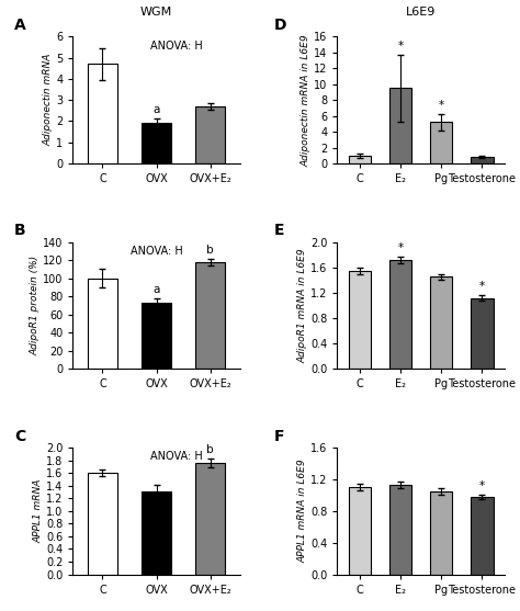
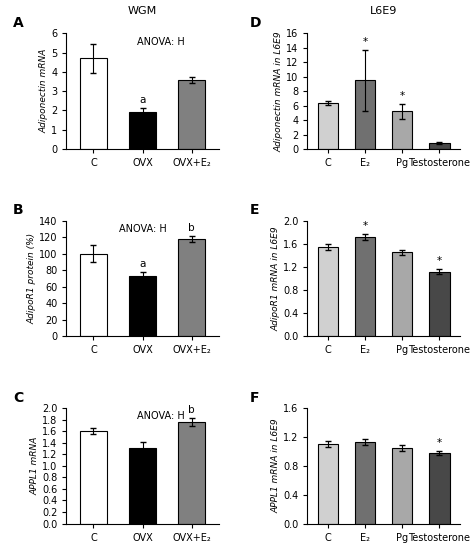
WGM/OVX+E₂: 2.7 -> 3.6
L6E9/C: 1.0 -> 6.4
